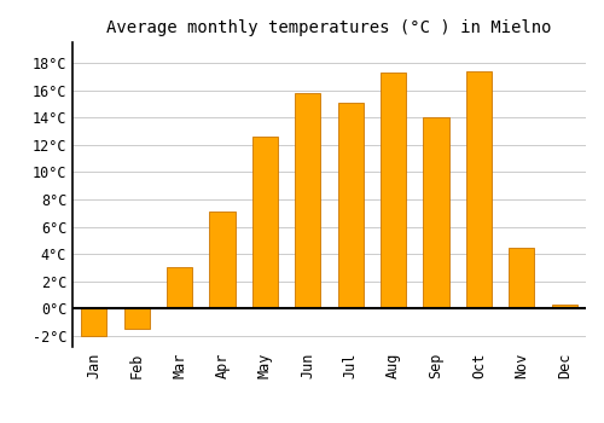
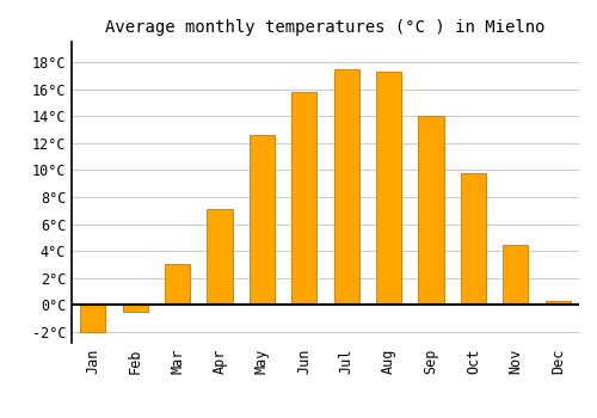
Feb: -1.5°C -> -0.5°C
Jul: 15.1°C -> 17.5°C
Oct: 17.4°C -> 9.8°C
